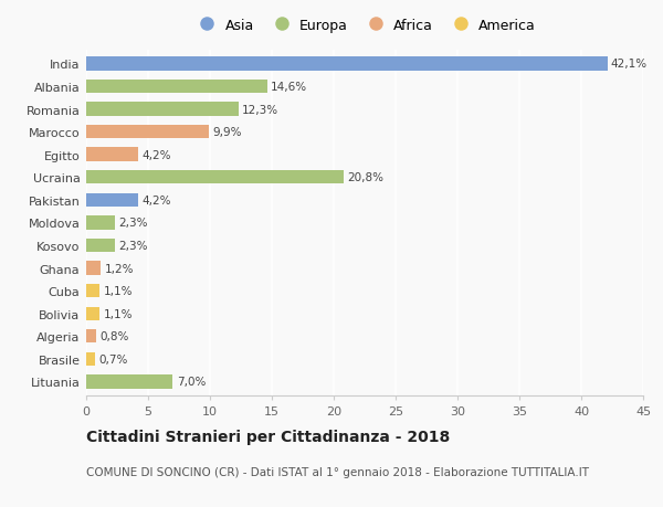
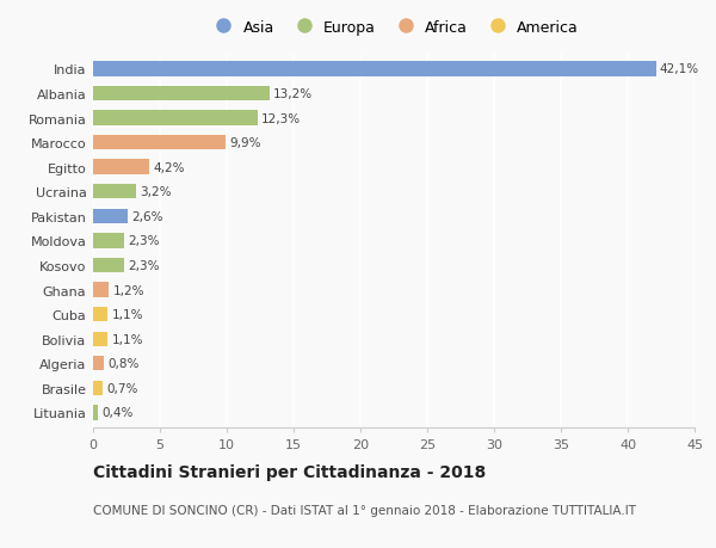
Albania: 14,6% -> 13,2%
Ucraina: 20,8% -> 3,2%
Pakistan: 4,2% -> 2,6%
Lituania: 7,0% -> 0,4%
